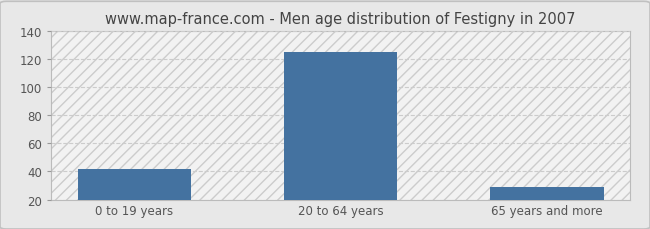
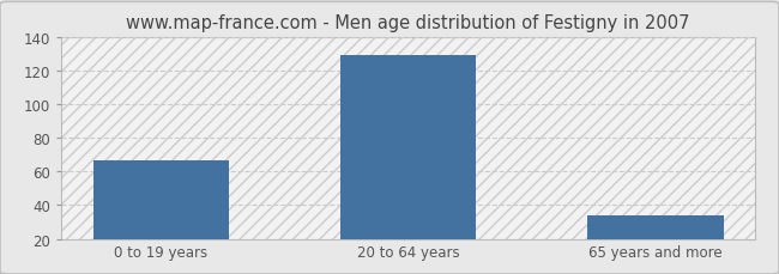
0 to 19 years: 42 -> 67
20 to 64 years: 125 -> 129
65 years and more: 29 -> 34
